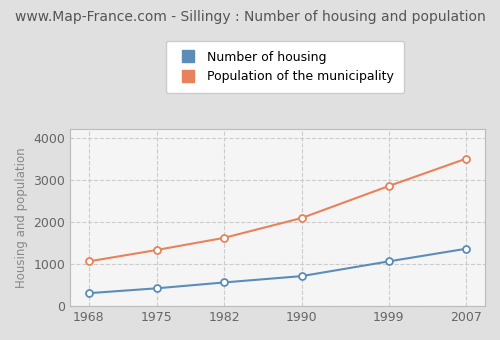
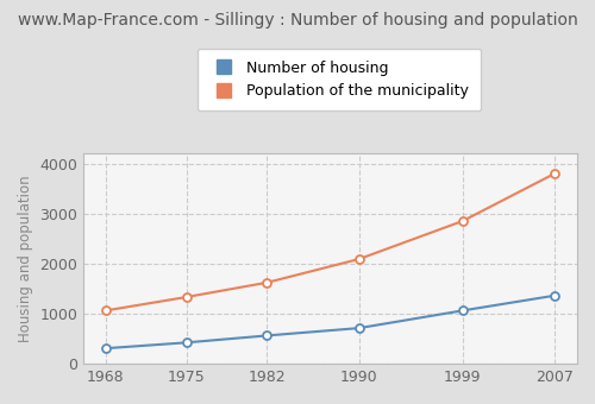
Population of the municipality/2007: 3500 -> 3800
